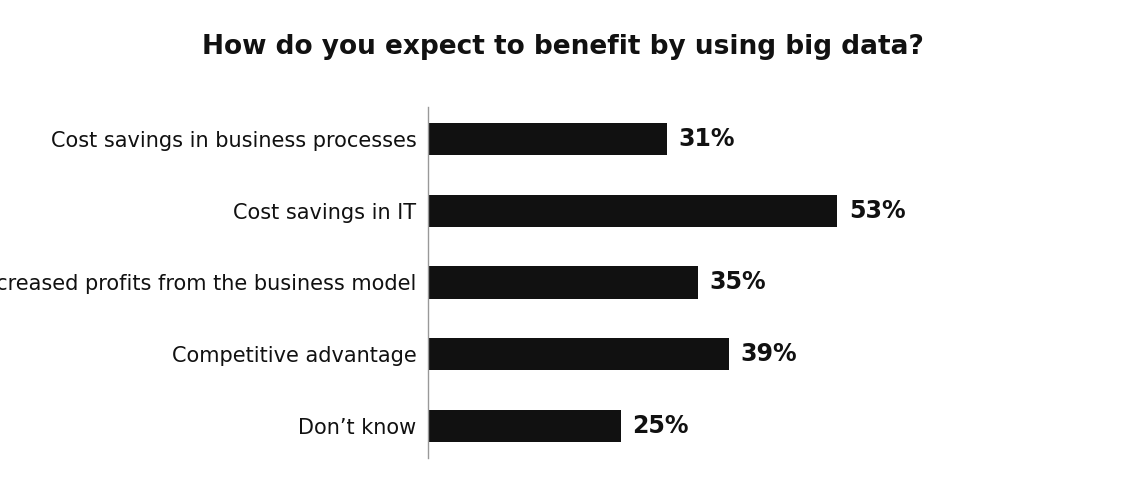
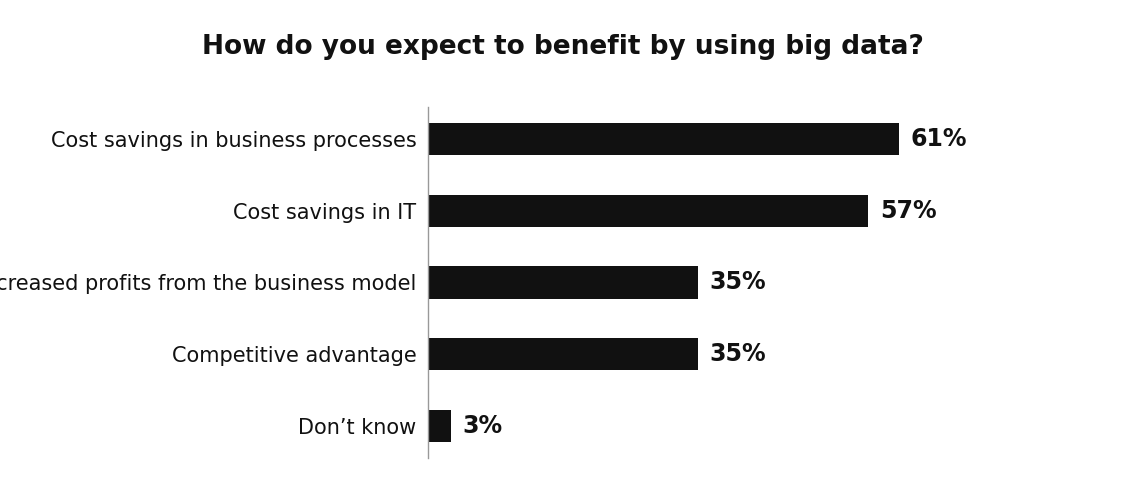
Cost savings in business processes: 31% -> 61%
Cost savings in IT: 53% -> 57%
Competitive advantage: 39% -> 35%
Don’t know: 25% -> 3%
